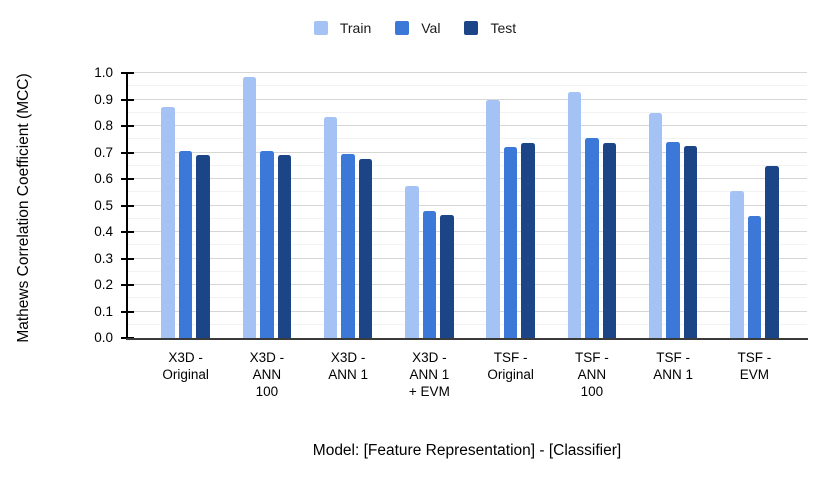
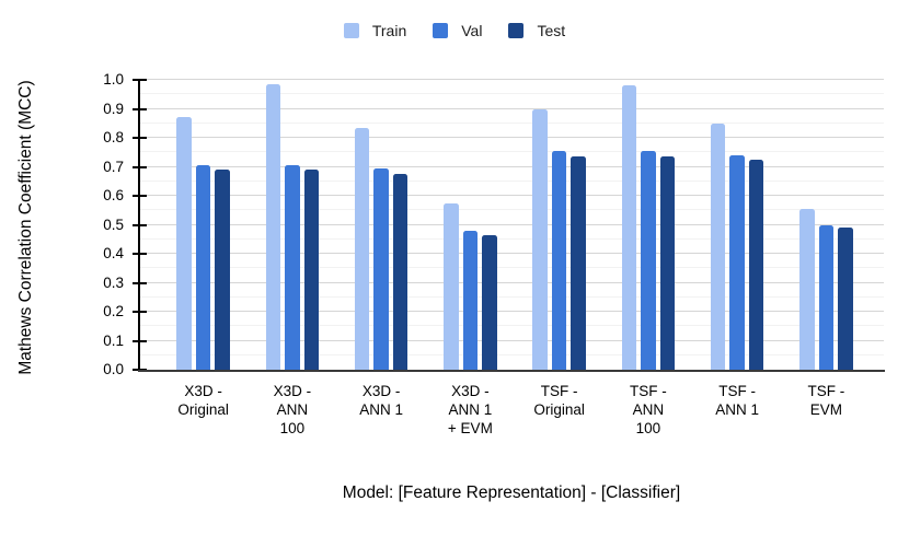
Val/TSF - Original: 0.72 -> 0.76
Train/TSF - ANN 100: 0.93 -> 0.98
Val/TSF - EVM: 0.46 -> 0.50
Test/TSF - EVM: 0.65 -> 0.49
